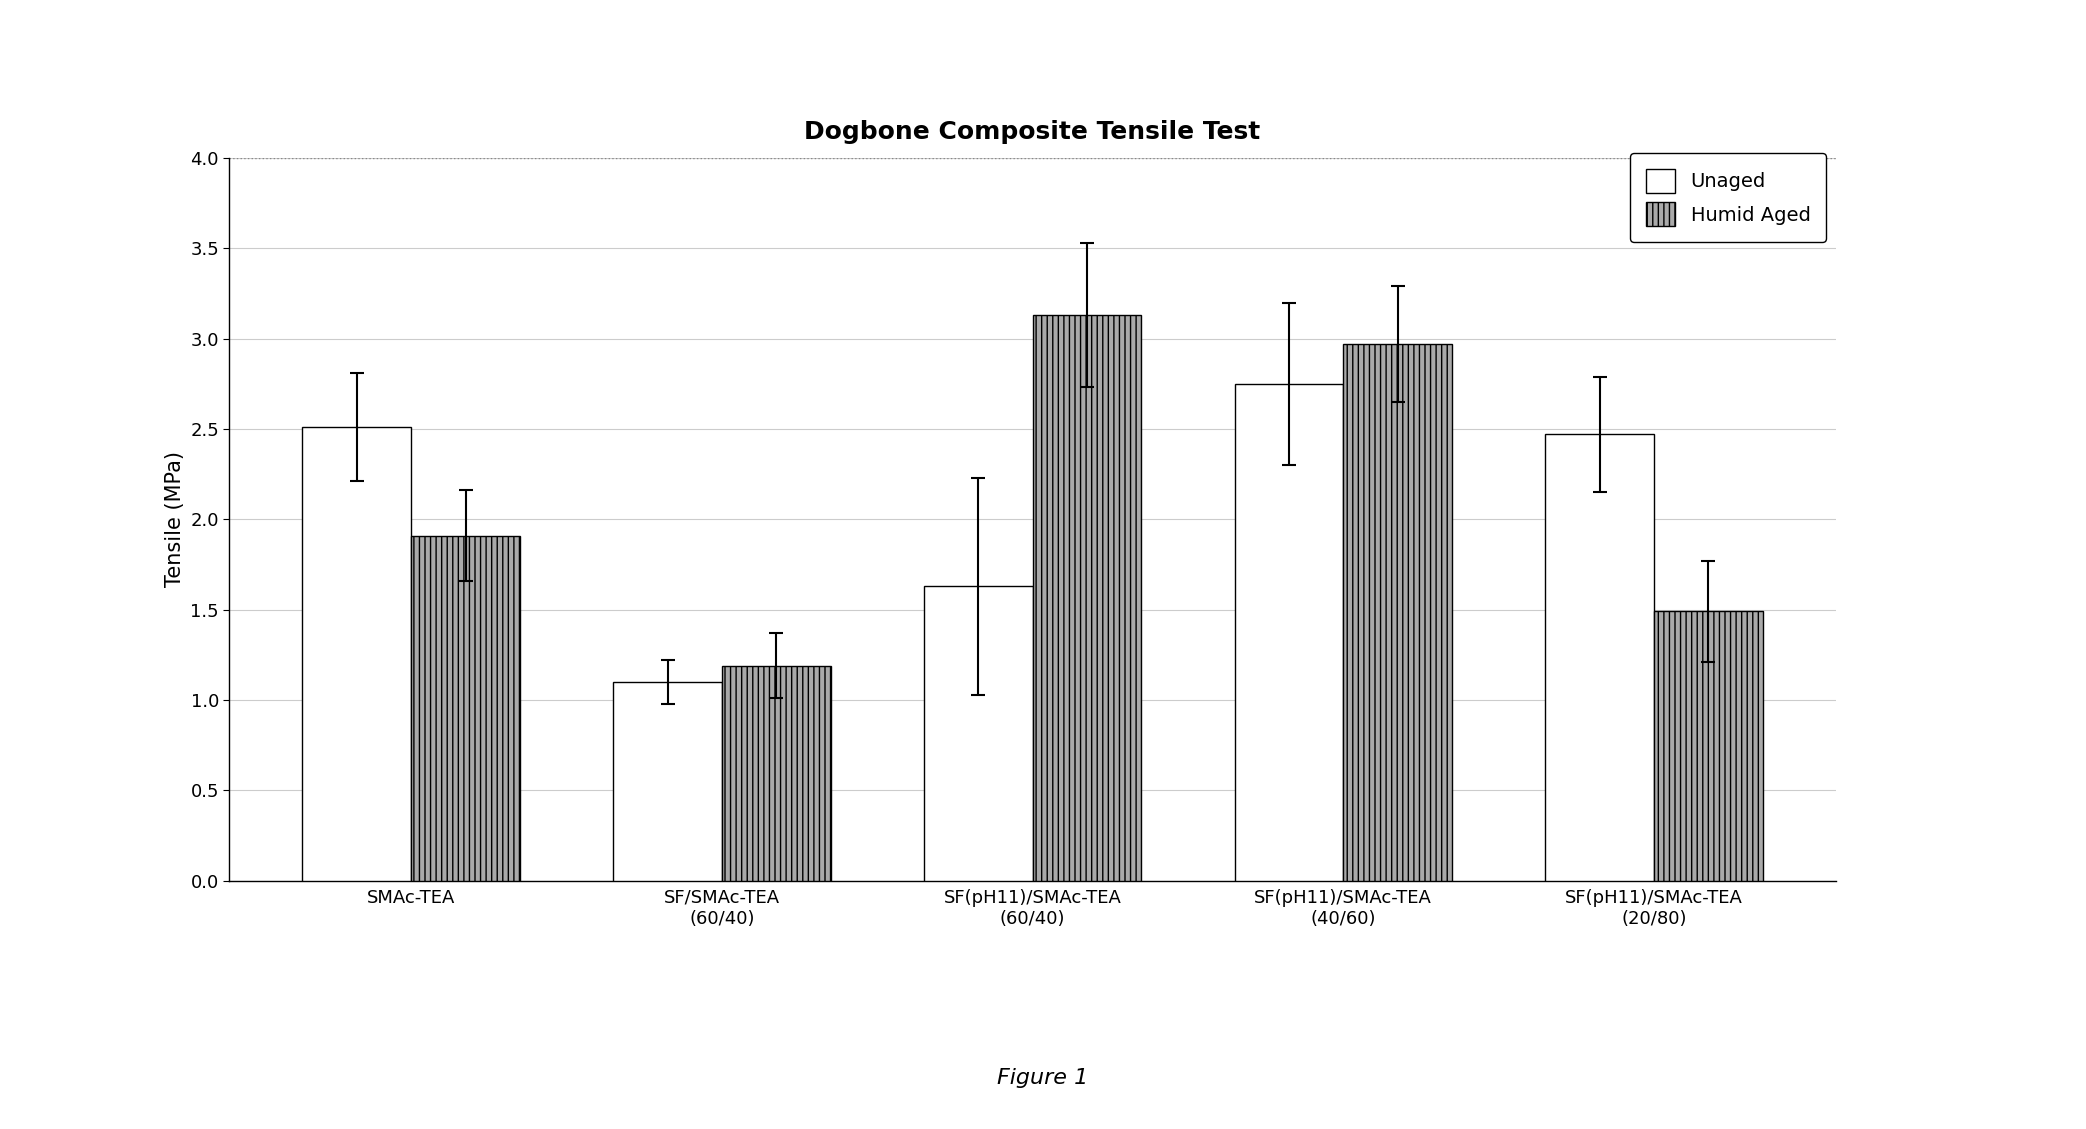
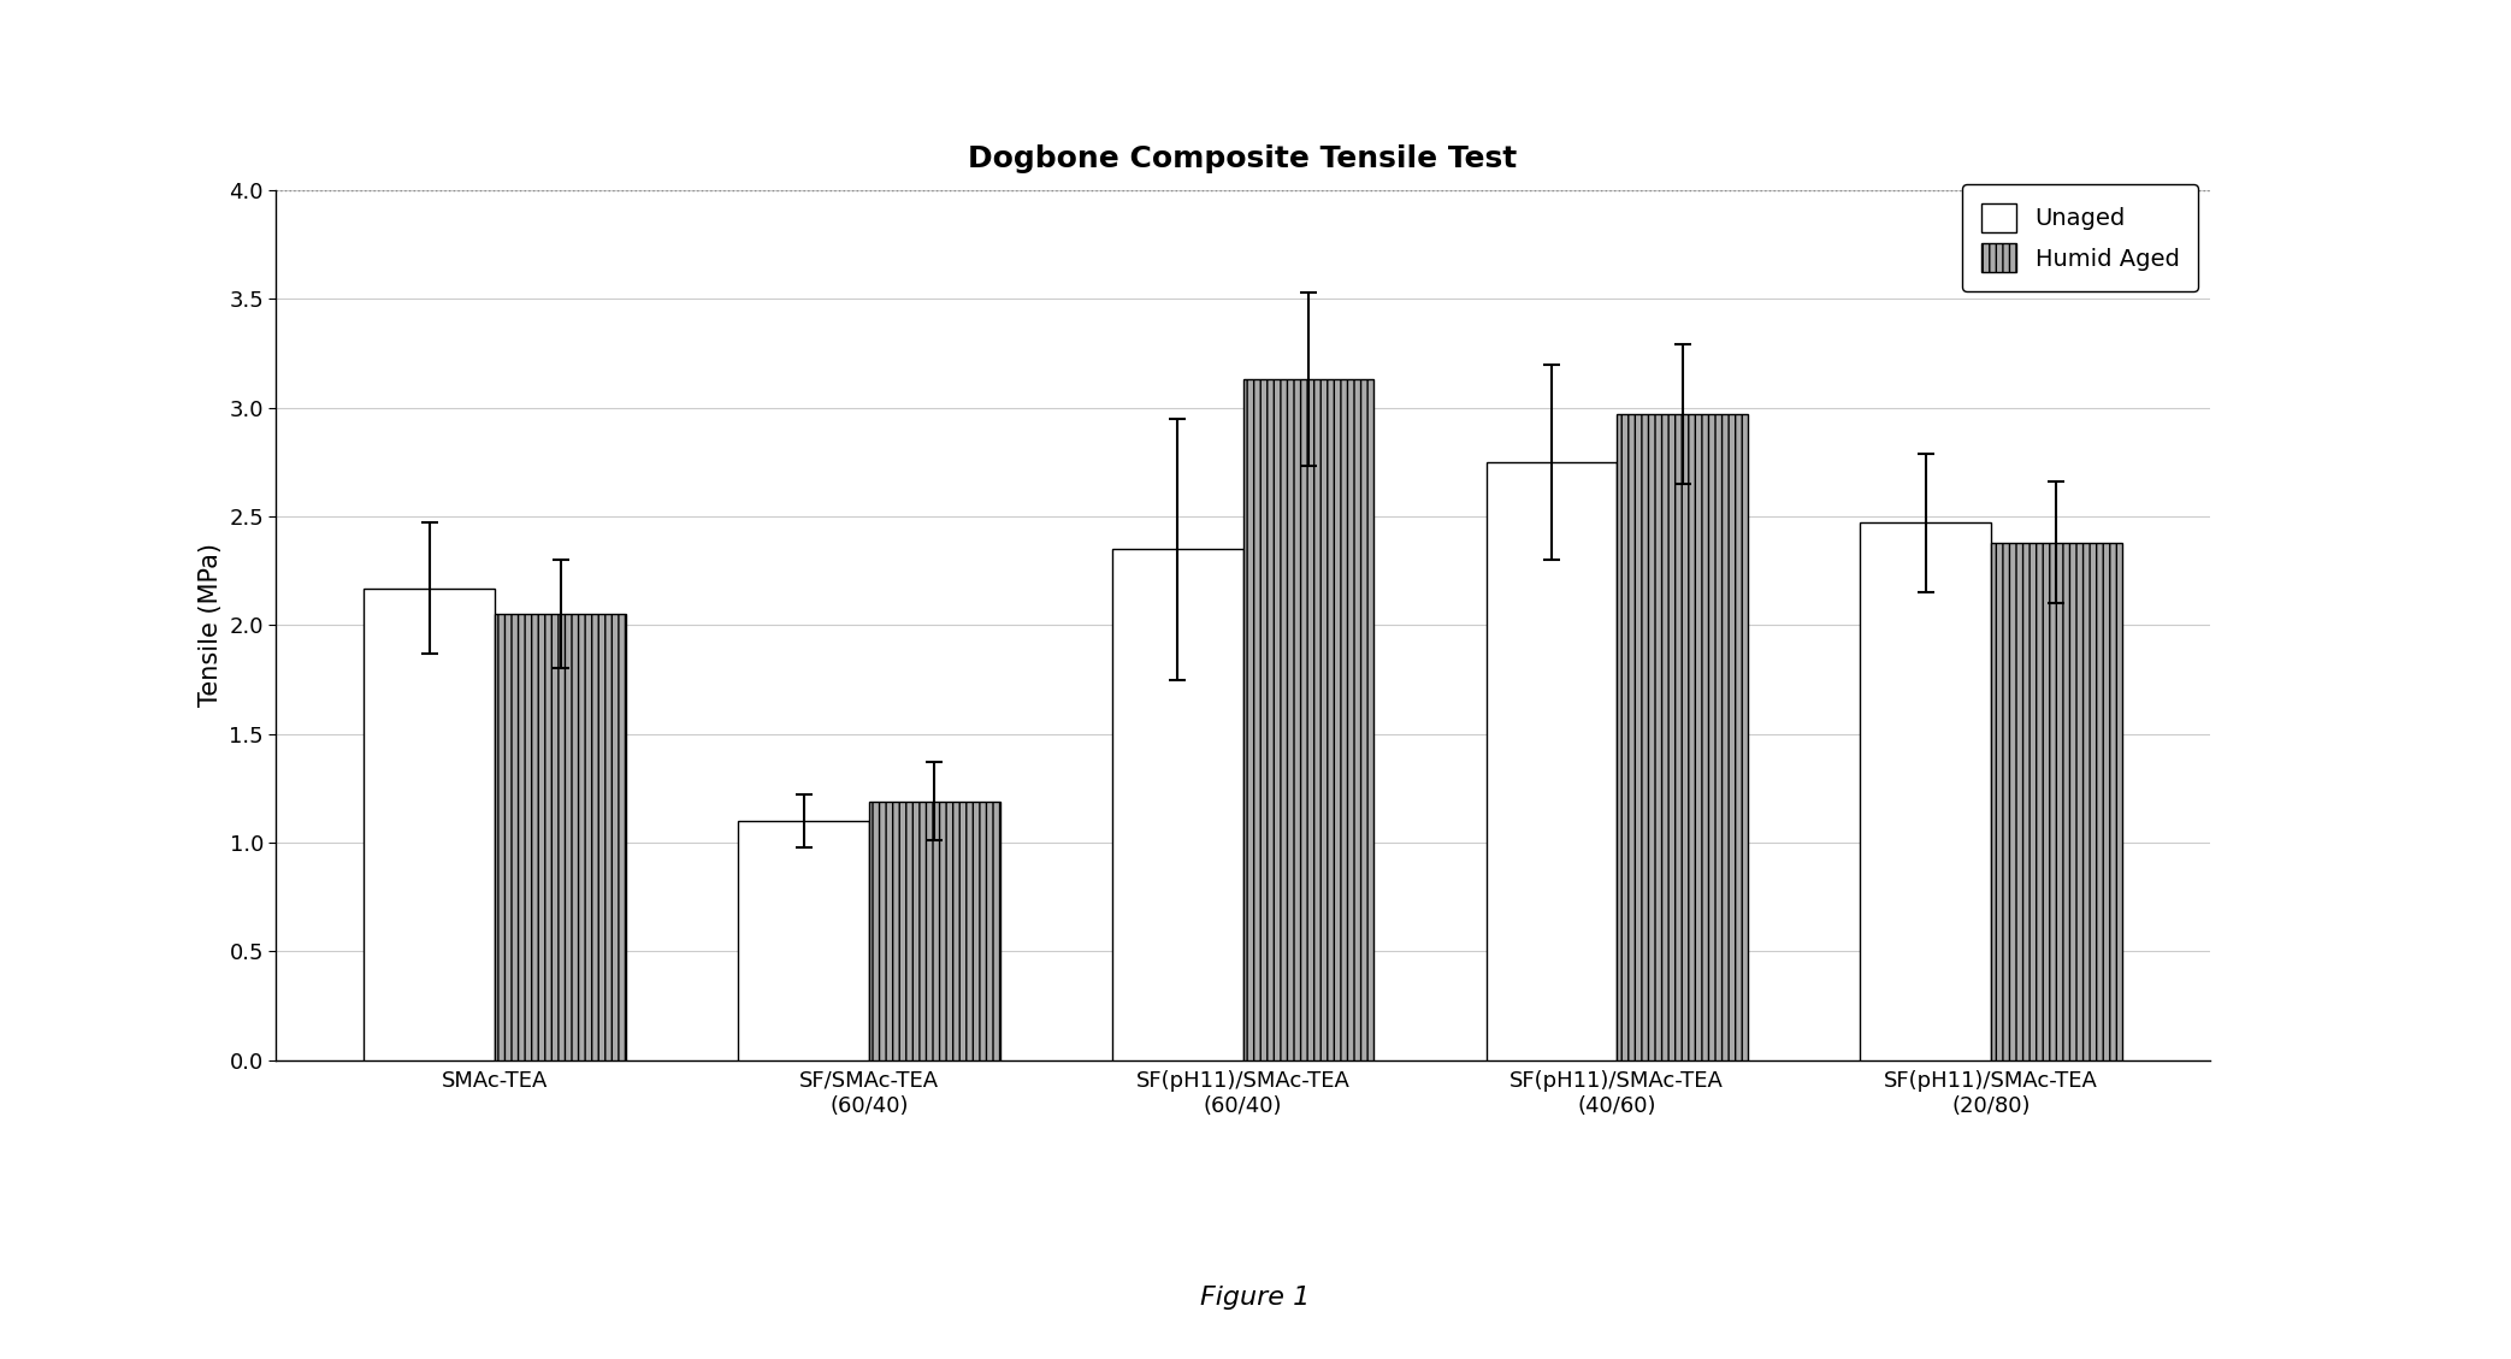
Unaged/SMAc-TEA: 2.51 -> 2.17
Humid Aged/SMAc-TEA: 1.91 -> 2.05
Unaged/SF(pH11)/SMAc-TEA (60/40): 1.63 -> 2.35
Humid Aged/SF(pH11)/SMAc-TEA (20/80): 1.49 -> 2.38
